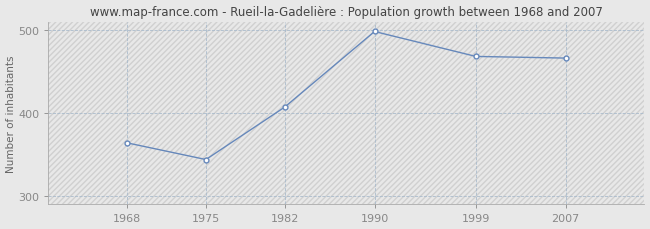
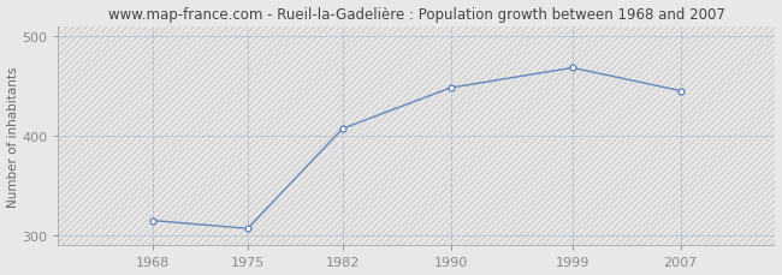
1968: 364 -> 315
1975: 344 -> 307
1990: 498 -> 448
2007: 466 -> 445
